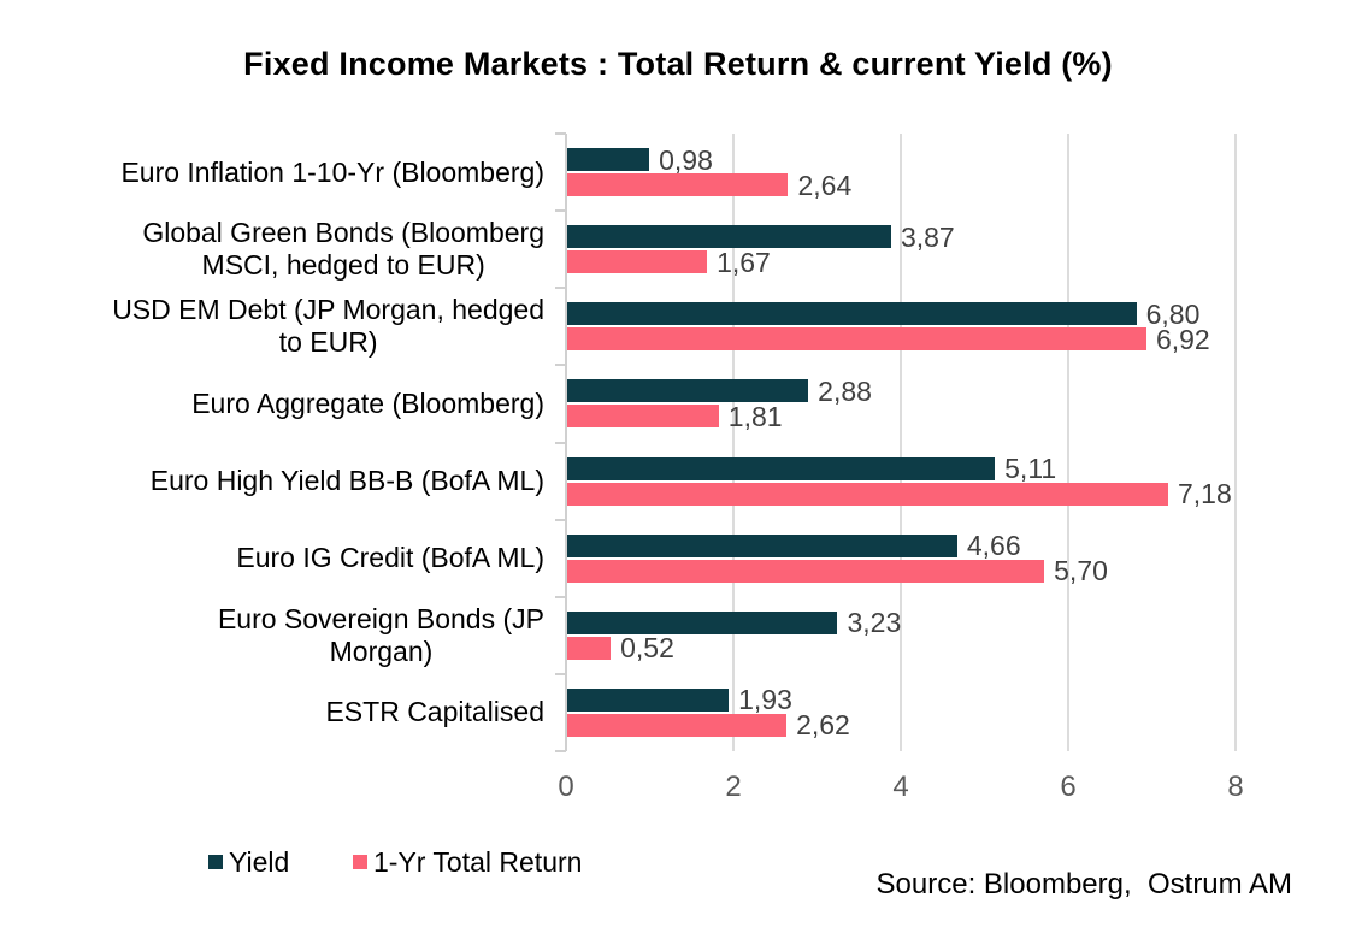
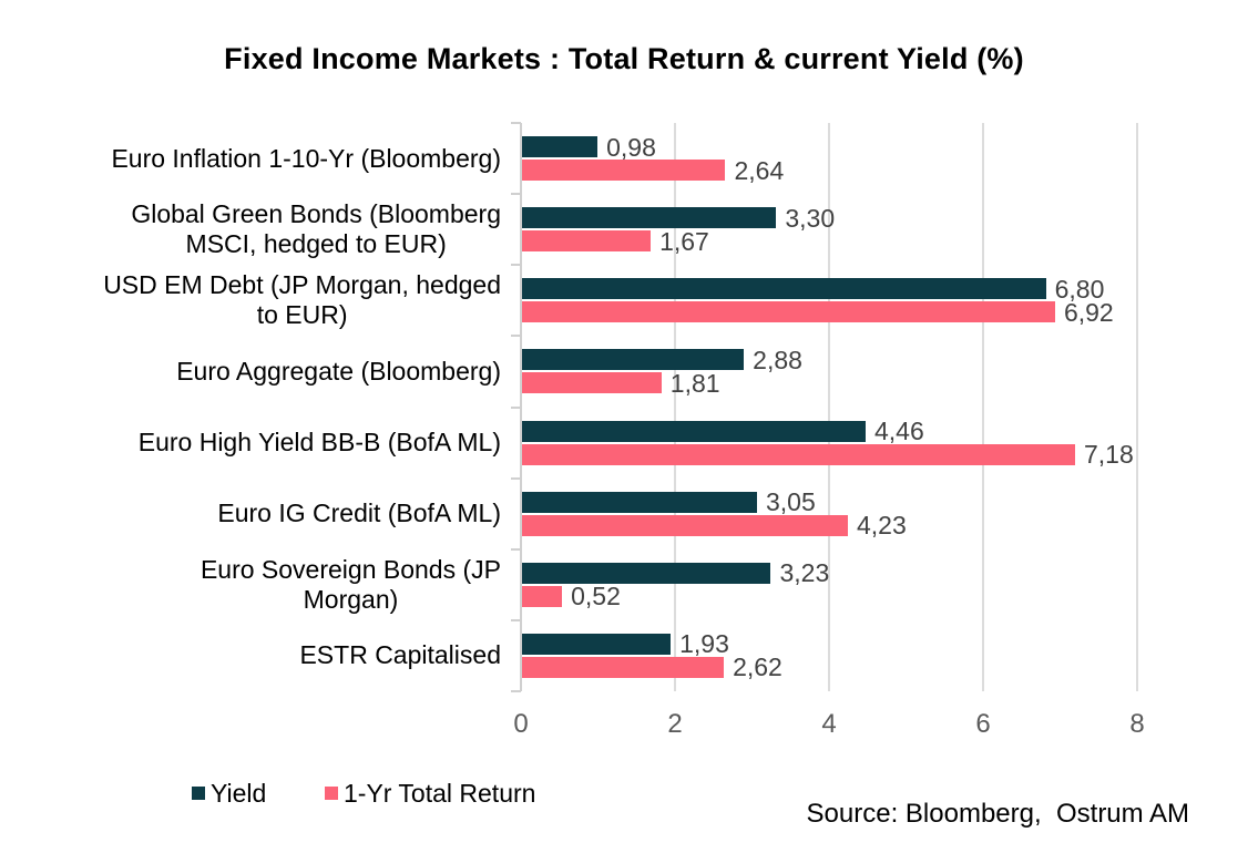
Yield/Global Green Bonds (Bloomberg MSCI, hedged to EUR): 3,87 -> 3,30
Yield/Euro High Yield BB-B (BofA ML): 5,11 -> 4,46
Yield/Euro IG Credit (BofA ML): 4,66 -> 3,05
1-Yr Total Return/Euro IG Credit (BofA ML): 5,70 -> 4,23
